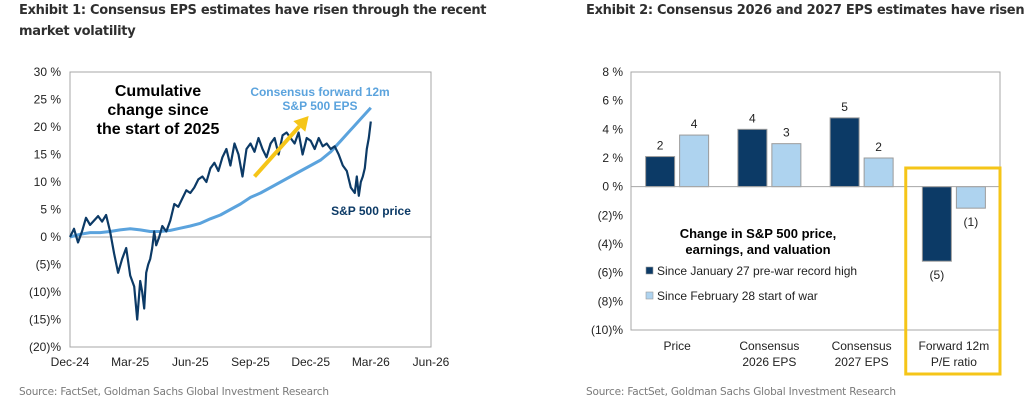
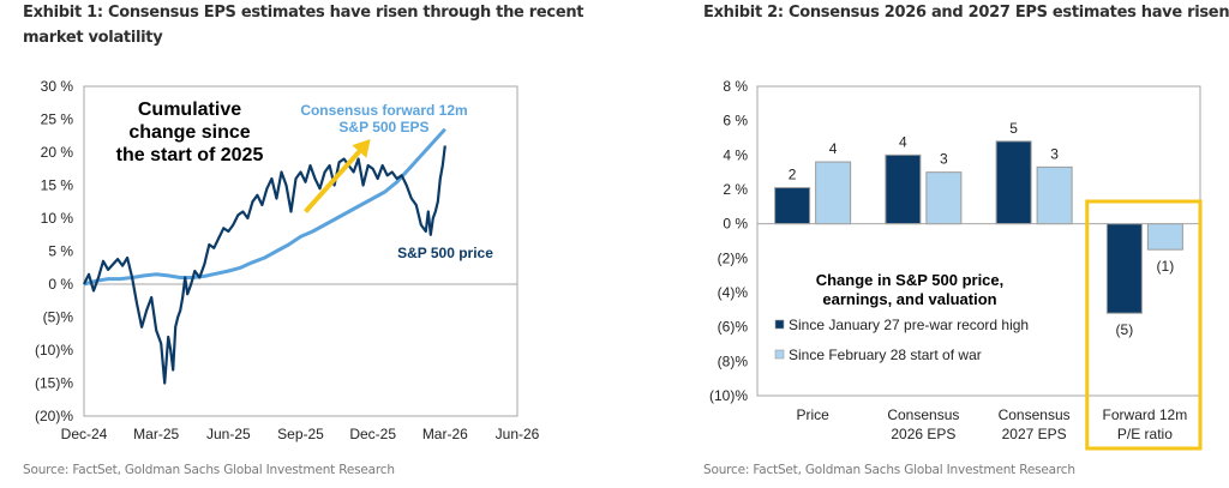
Change in S&P 500 price, earnings, and valuation/Since February 28 start of war/Consensus 2027 EPS: 2 -> 3
